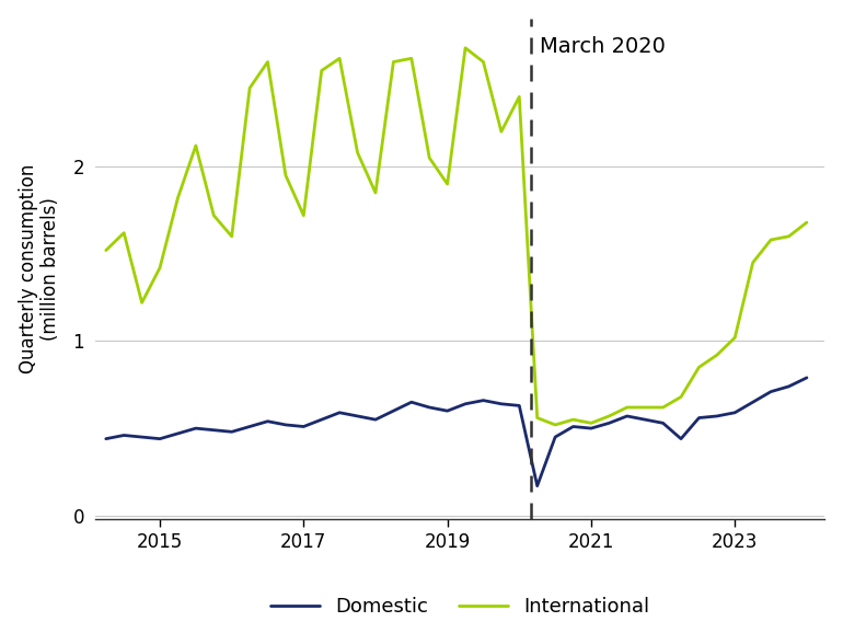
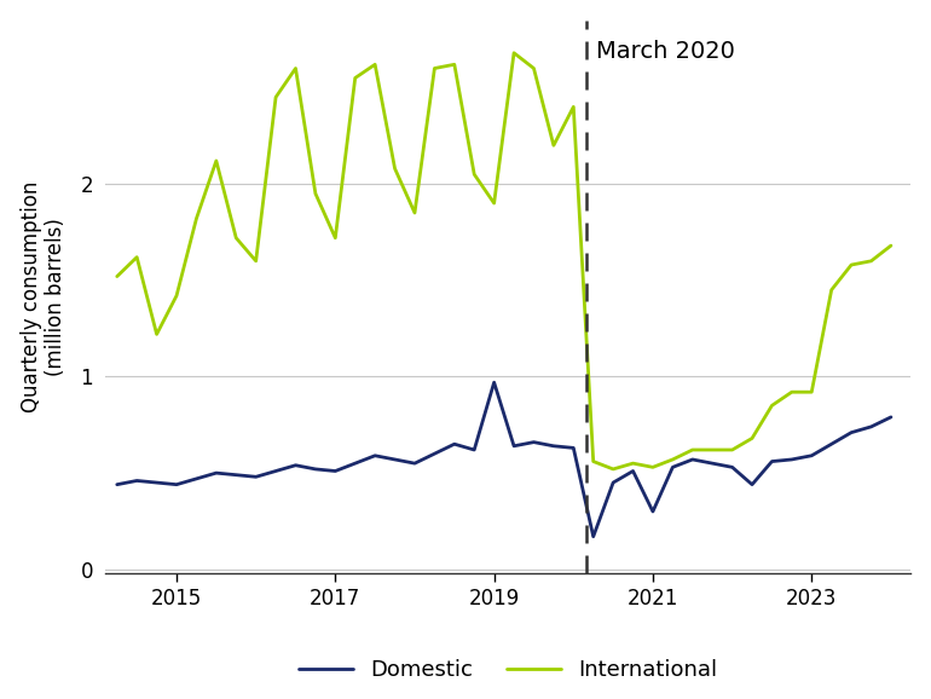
Domestic/2019: 0.60 -> 0.97
Domestic/2021: 0.50 -> 0.30
International/2023: 1.02 -> 0.92
